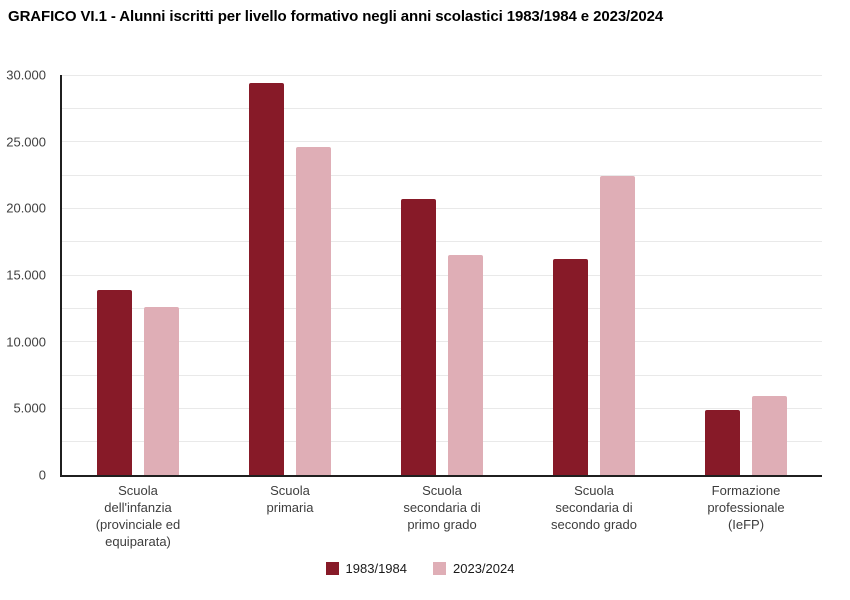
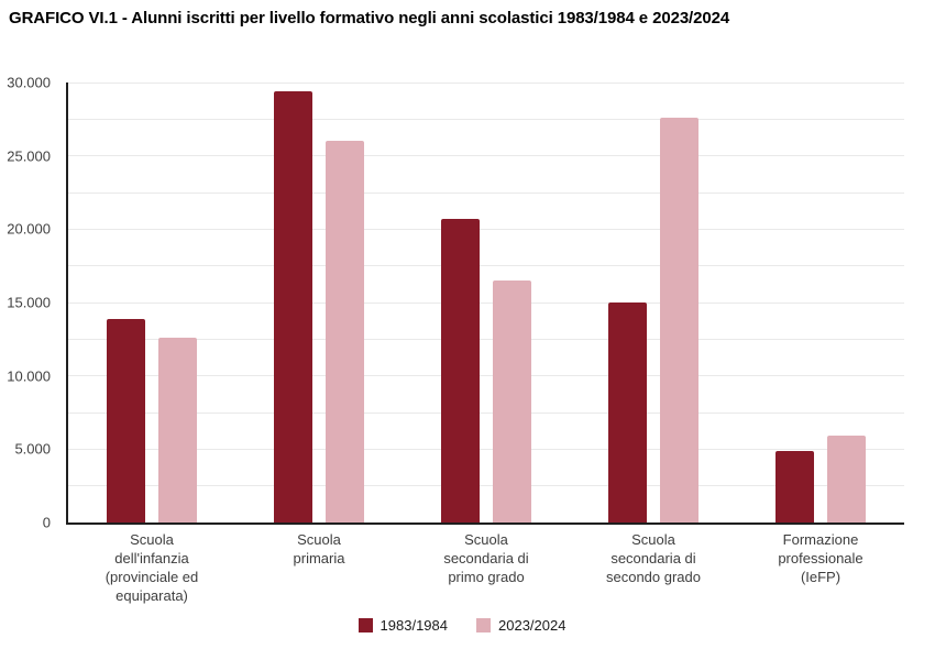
2023/2024/Scuola primaria: 24600 -> 26000
1983/1984/Scuola secondaria di secondo grado: 16200 -> 15000
2023/2024/Scuola secondaria di secondo grado: 22400 -> 27600
